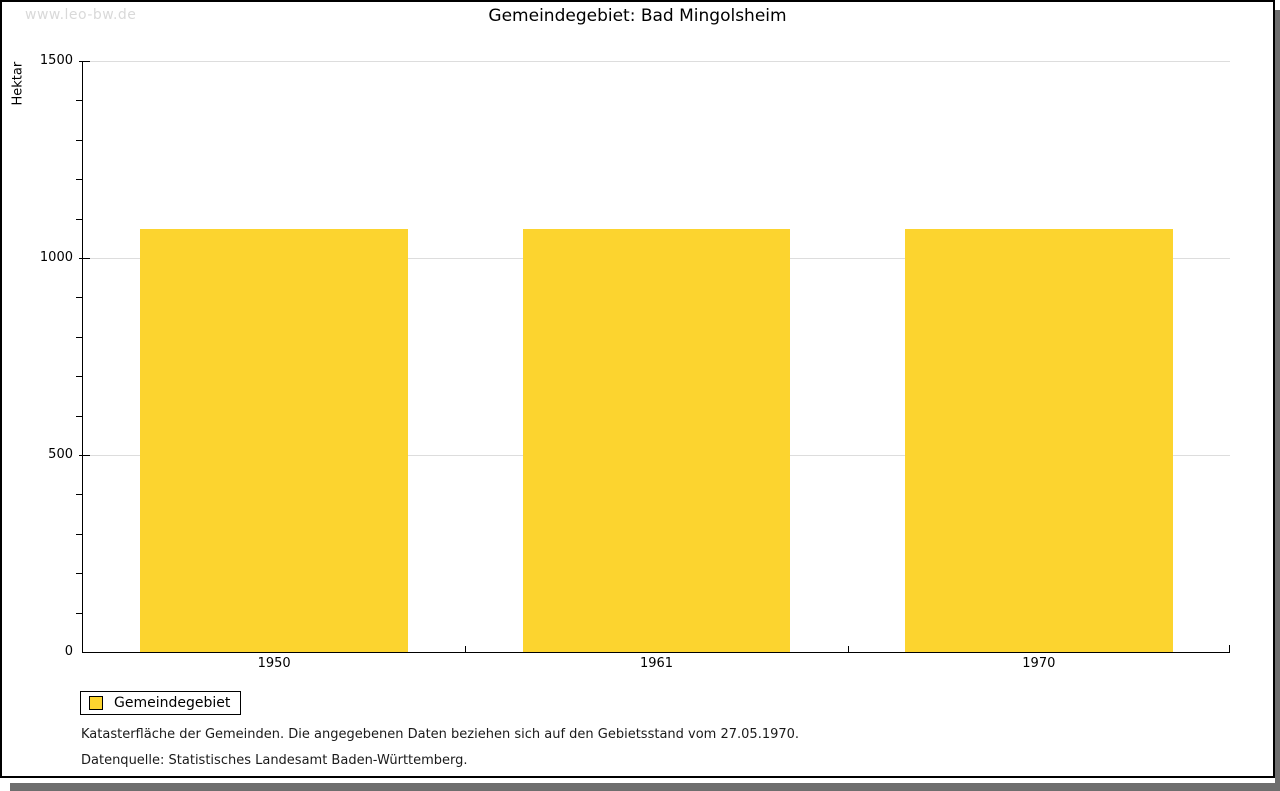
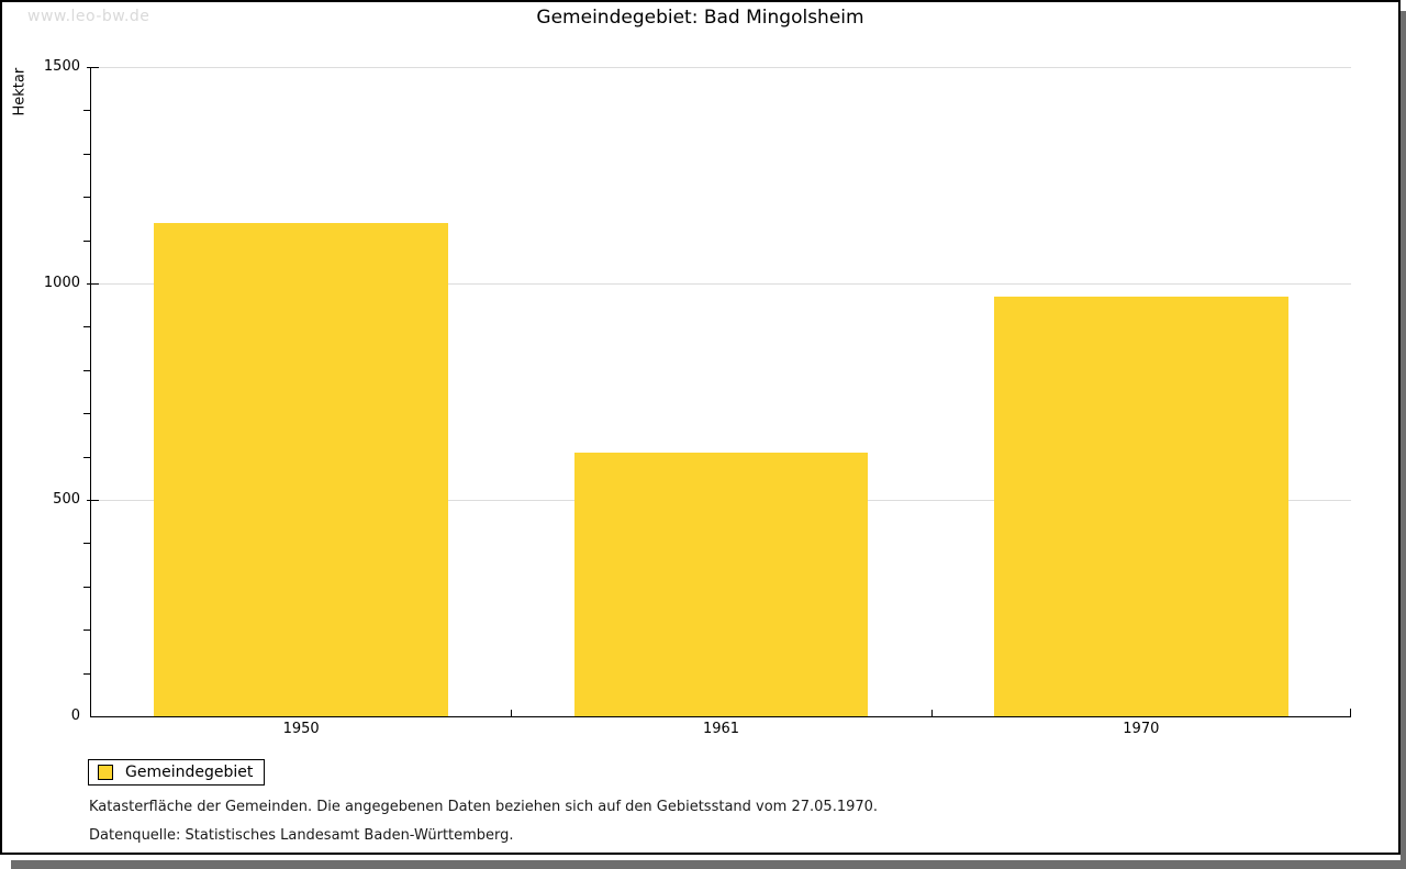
1950: 1070 -> 1140
1961: 1070 -> 610
1970: 1070 -> 970
